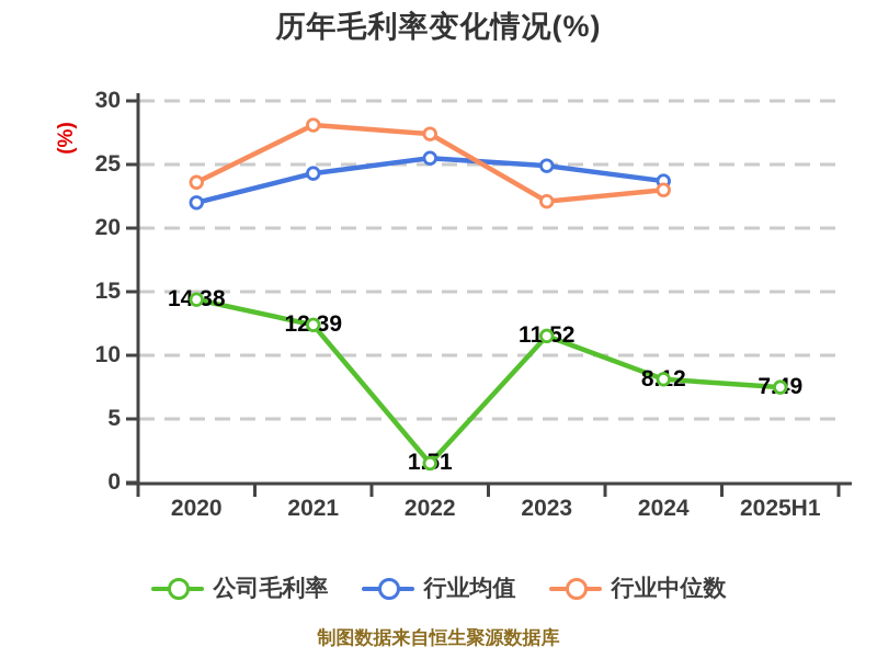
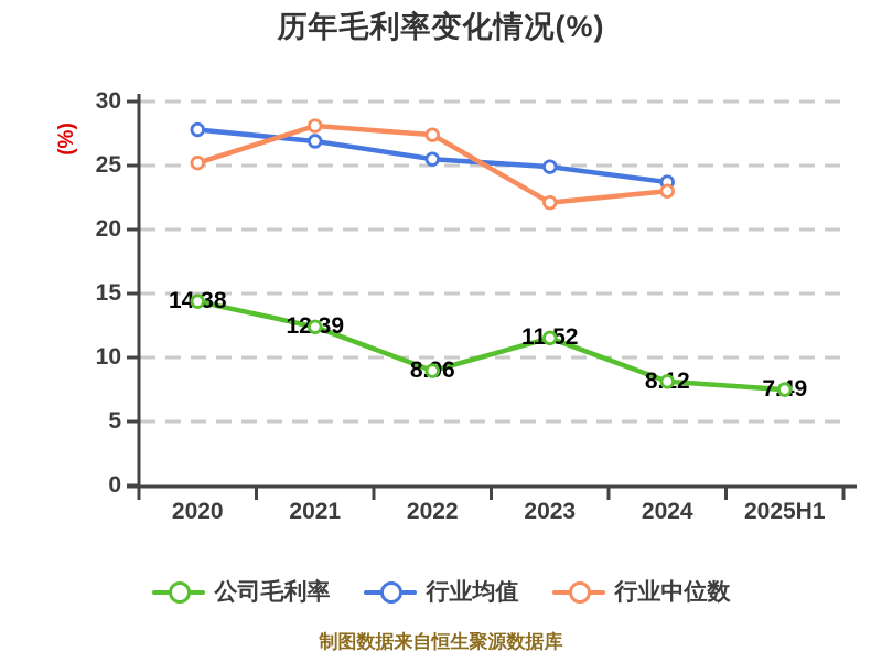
行业均值/2020: 22.0 -> 27.8
行业中位数/2020: 23.6 -> 25.2
行业均值/2021: 24.3 -> 26.9
公司毛利率/2022: 1.51 -> 8.96
